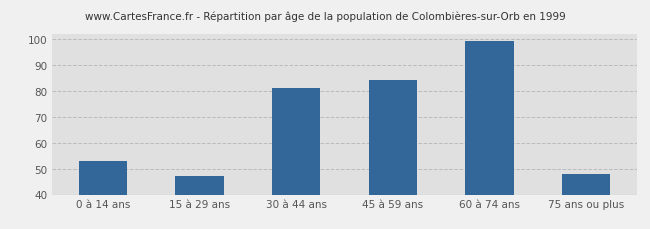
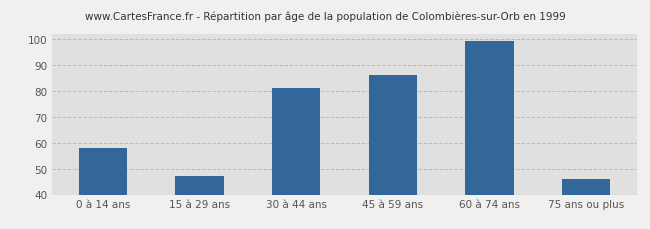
0 à 14 ans: 53 -> 58
45 à 59 ans: 84 -> 86
75 ans ou plus: 48 -> 46
